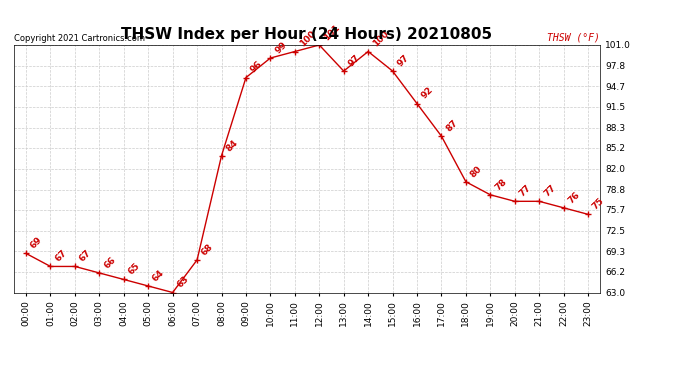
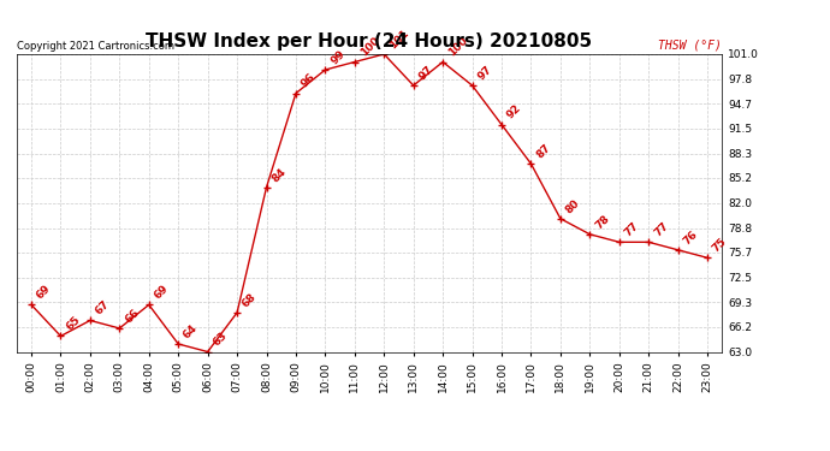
01:00: 67 -> 65
04:00: 65 -> 69
